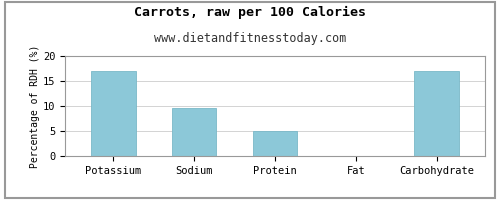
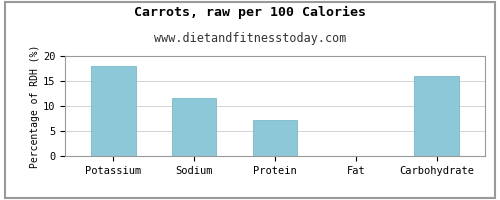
Potassium: 17.0 -> 18.0
Sodium: 9.7 -> 11.6
Protein: 5.0 -> 7.2
Carbohydrate: 17.0 -> 16.0
